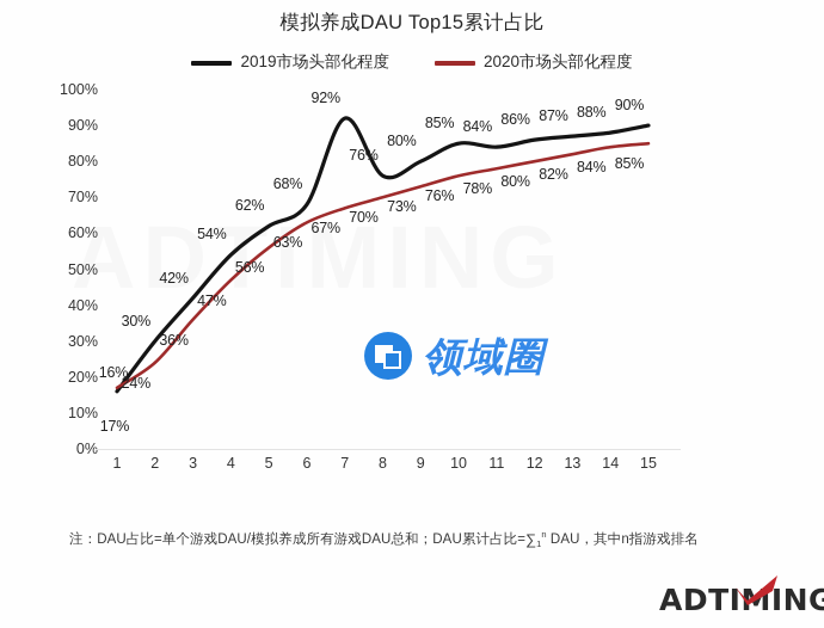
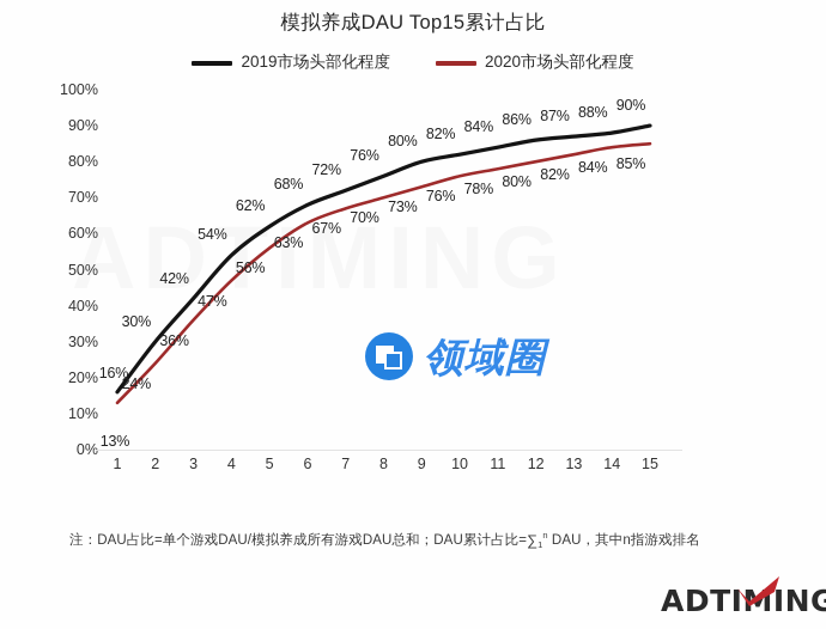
2020市场头部化程度/1: 17% -> 13%
2019市场头部化程度/7: 92% -> 72%
2019市场头部化程度/10: 85% -> 82%
